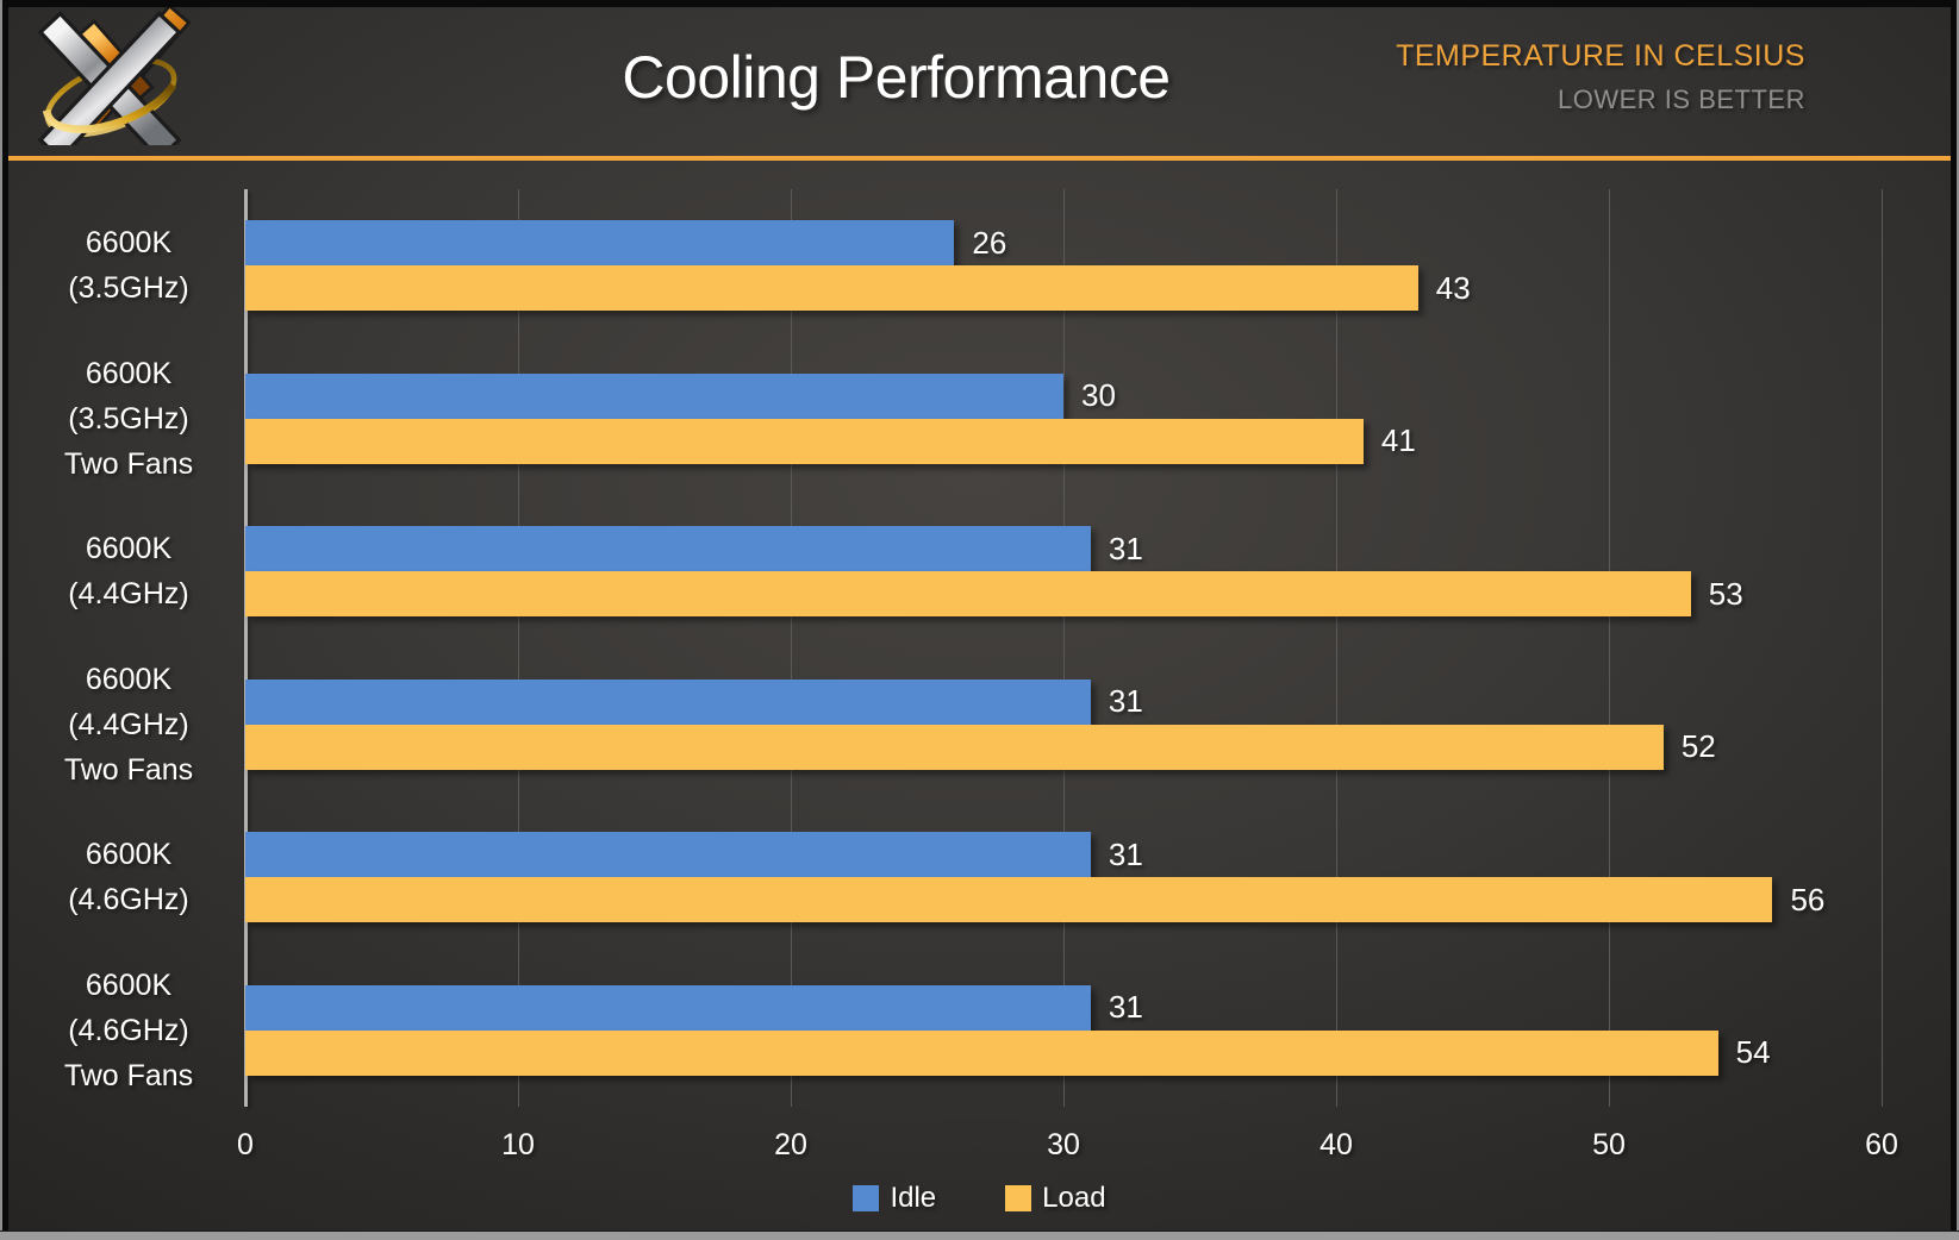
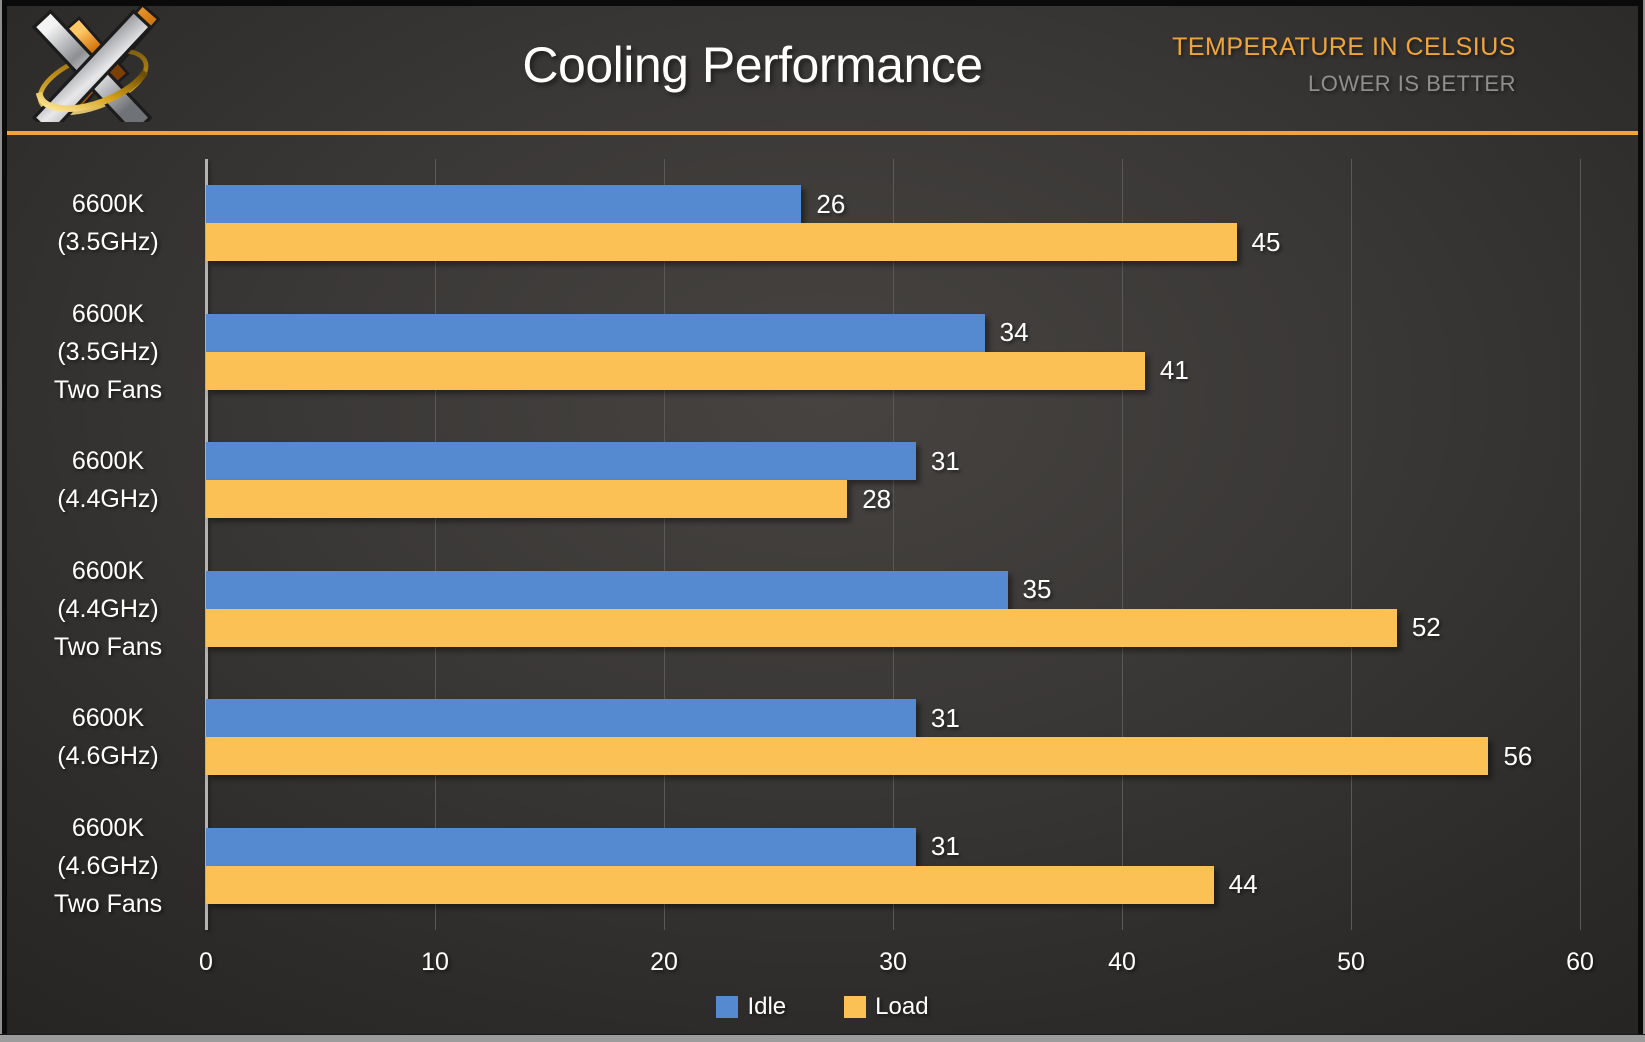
Load/6600K (3.5GHz): 43 -> 45
Idle/6600K (3.5GHz) Two Fans: 30 -> 34
Load/6600K (4.4GHz): 53 -> 28
Idle/6600K (4.4GHz) Two Fans: 31 -> 35
Load/6600K (4.6GHz) Two Fans: 54 -> 44
